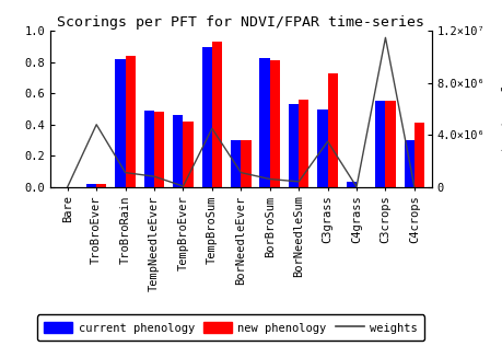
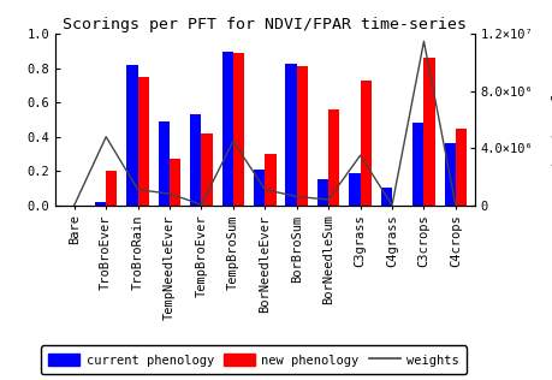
new phenology/TroBroEver: 0.02 -> 0.20
new phenology/TroBroRain: 0.84 -> 0.75
new phenology/TempNeedleEver: 0.48 -> 0.27
current phenology/TempBroEver: 0.46 -> 0.53
new phenology/TempBroSum: 0.93 -> 0.89
current phenology/BorNeedleEver: 0.30 -> 0.21
current phenology/BorNeedleSum: 0.53 -> 0.15
current phenology/C3grass: 0.50 -> 0.19
current phenology/C4grass: 0.03 -> 0.10
current phenology/C3crops: 0.55 -> 0.48
new phenology/C3crops: 0.55 -> 0.86
current phenology/C4crops: 0.30 -> 0.36
new phenology/C4crops: 0.41 -> 0.45
